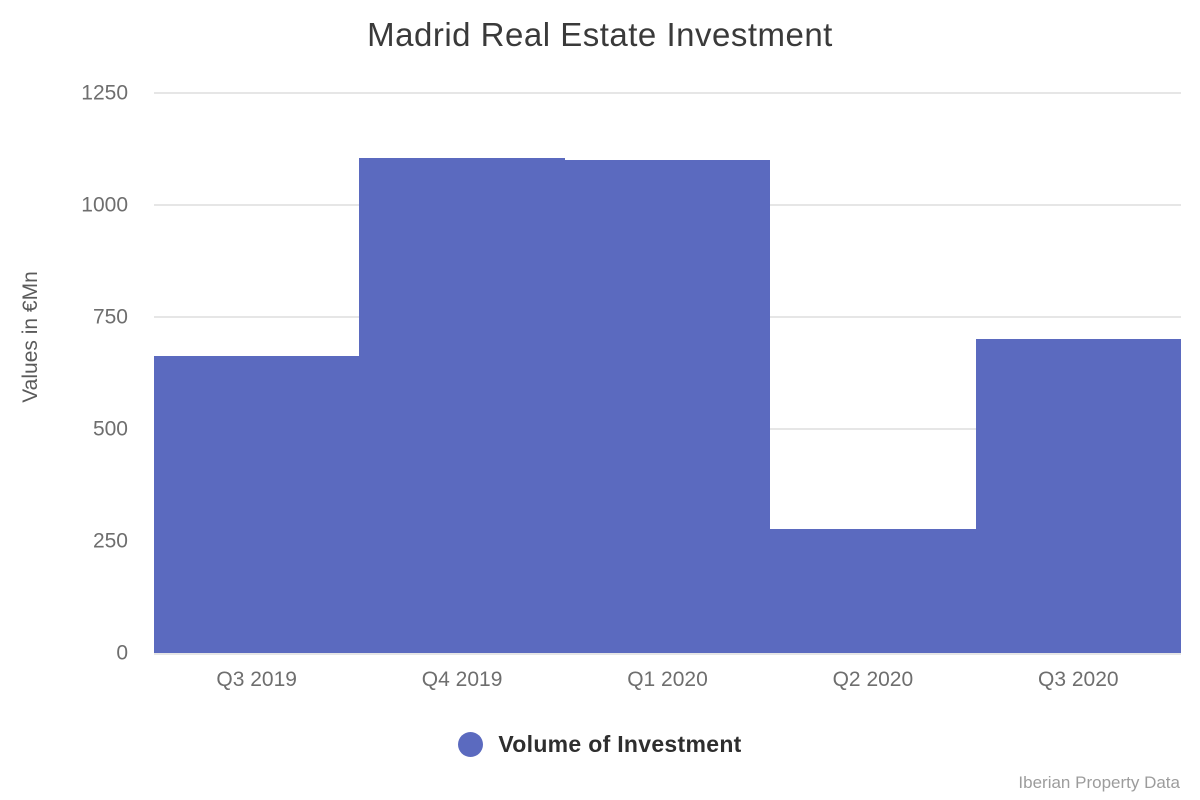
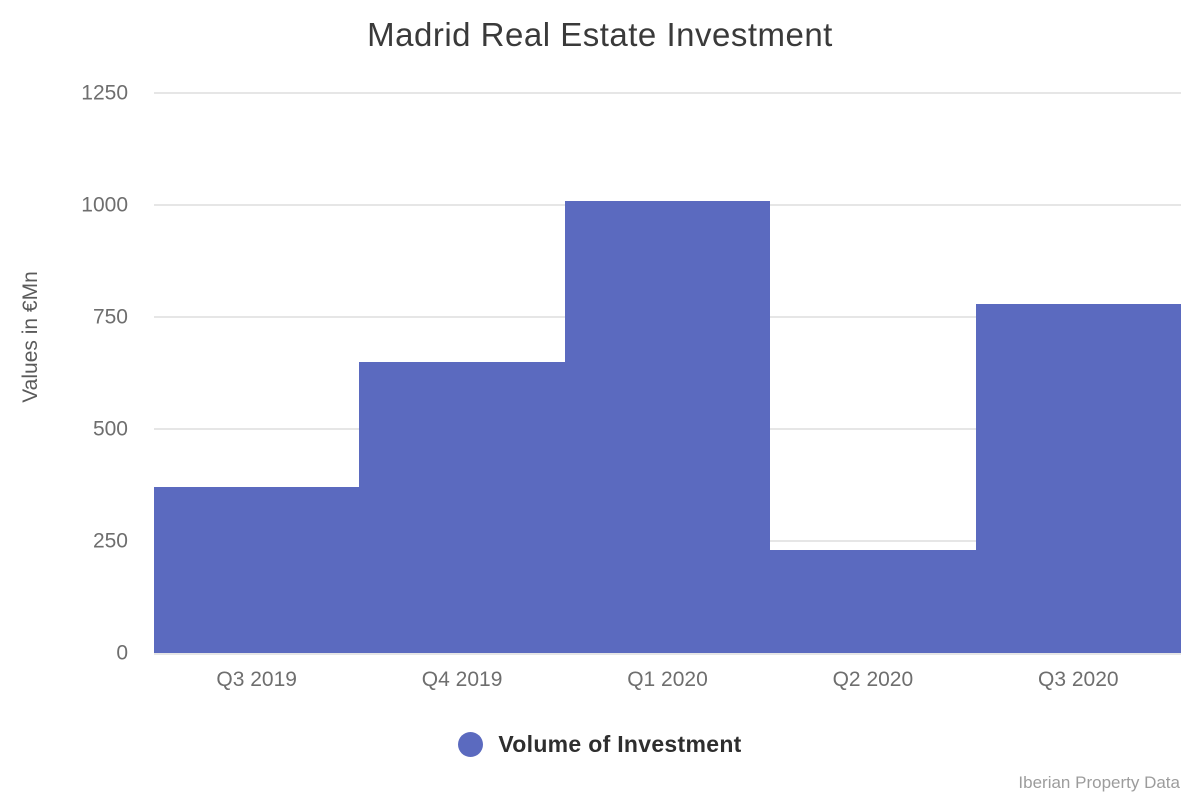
Q3 2019: 660 -> 370
Q4 2019: 1100 -> 650
Q1 2020: 1100 -> 1010
Q2 2020: 280 -> 230
Q3 2020: 700 -> 780
